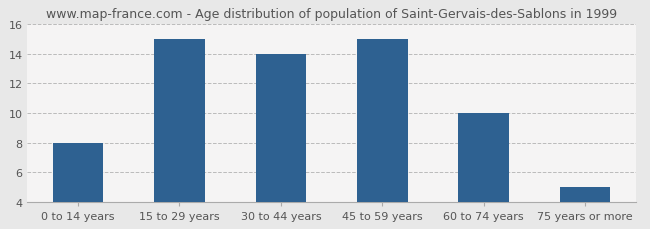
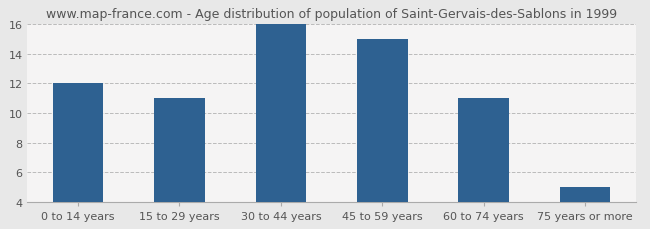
0 to 14 years: 8 -> 12
15 to 29 years: 15 -> 11
30 to 44 years: 14 -> 16
60 to 74 years: 10 -> 11
